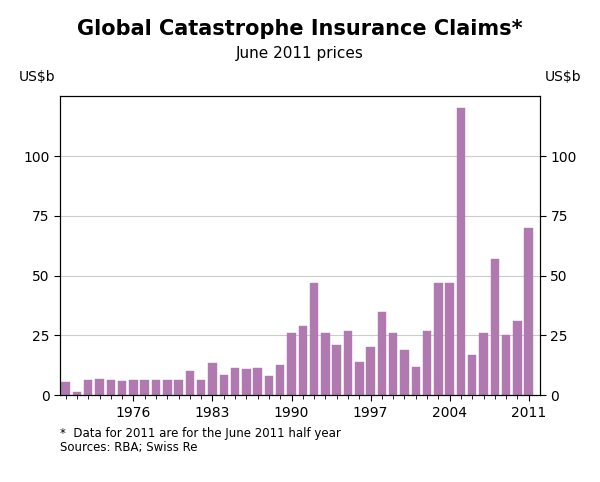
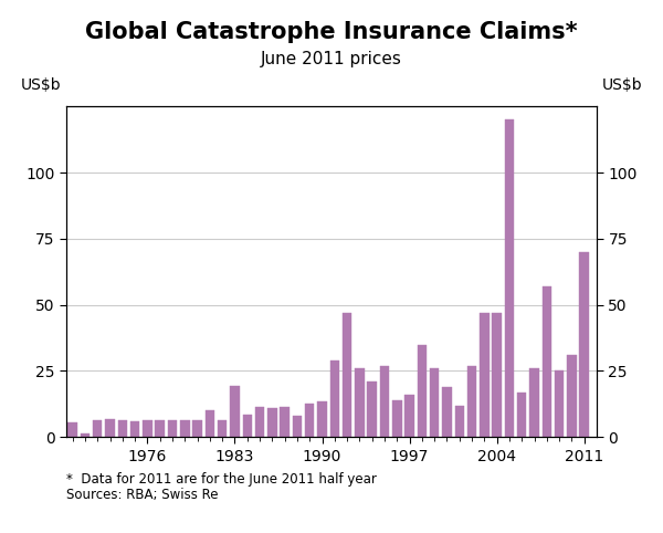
1983: 13.5 -> 19.5
1990: 26.0 -> 13.5
1997: 20.0 -> 16.0
